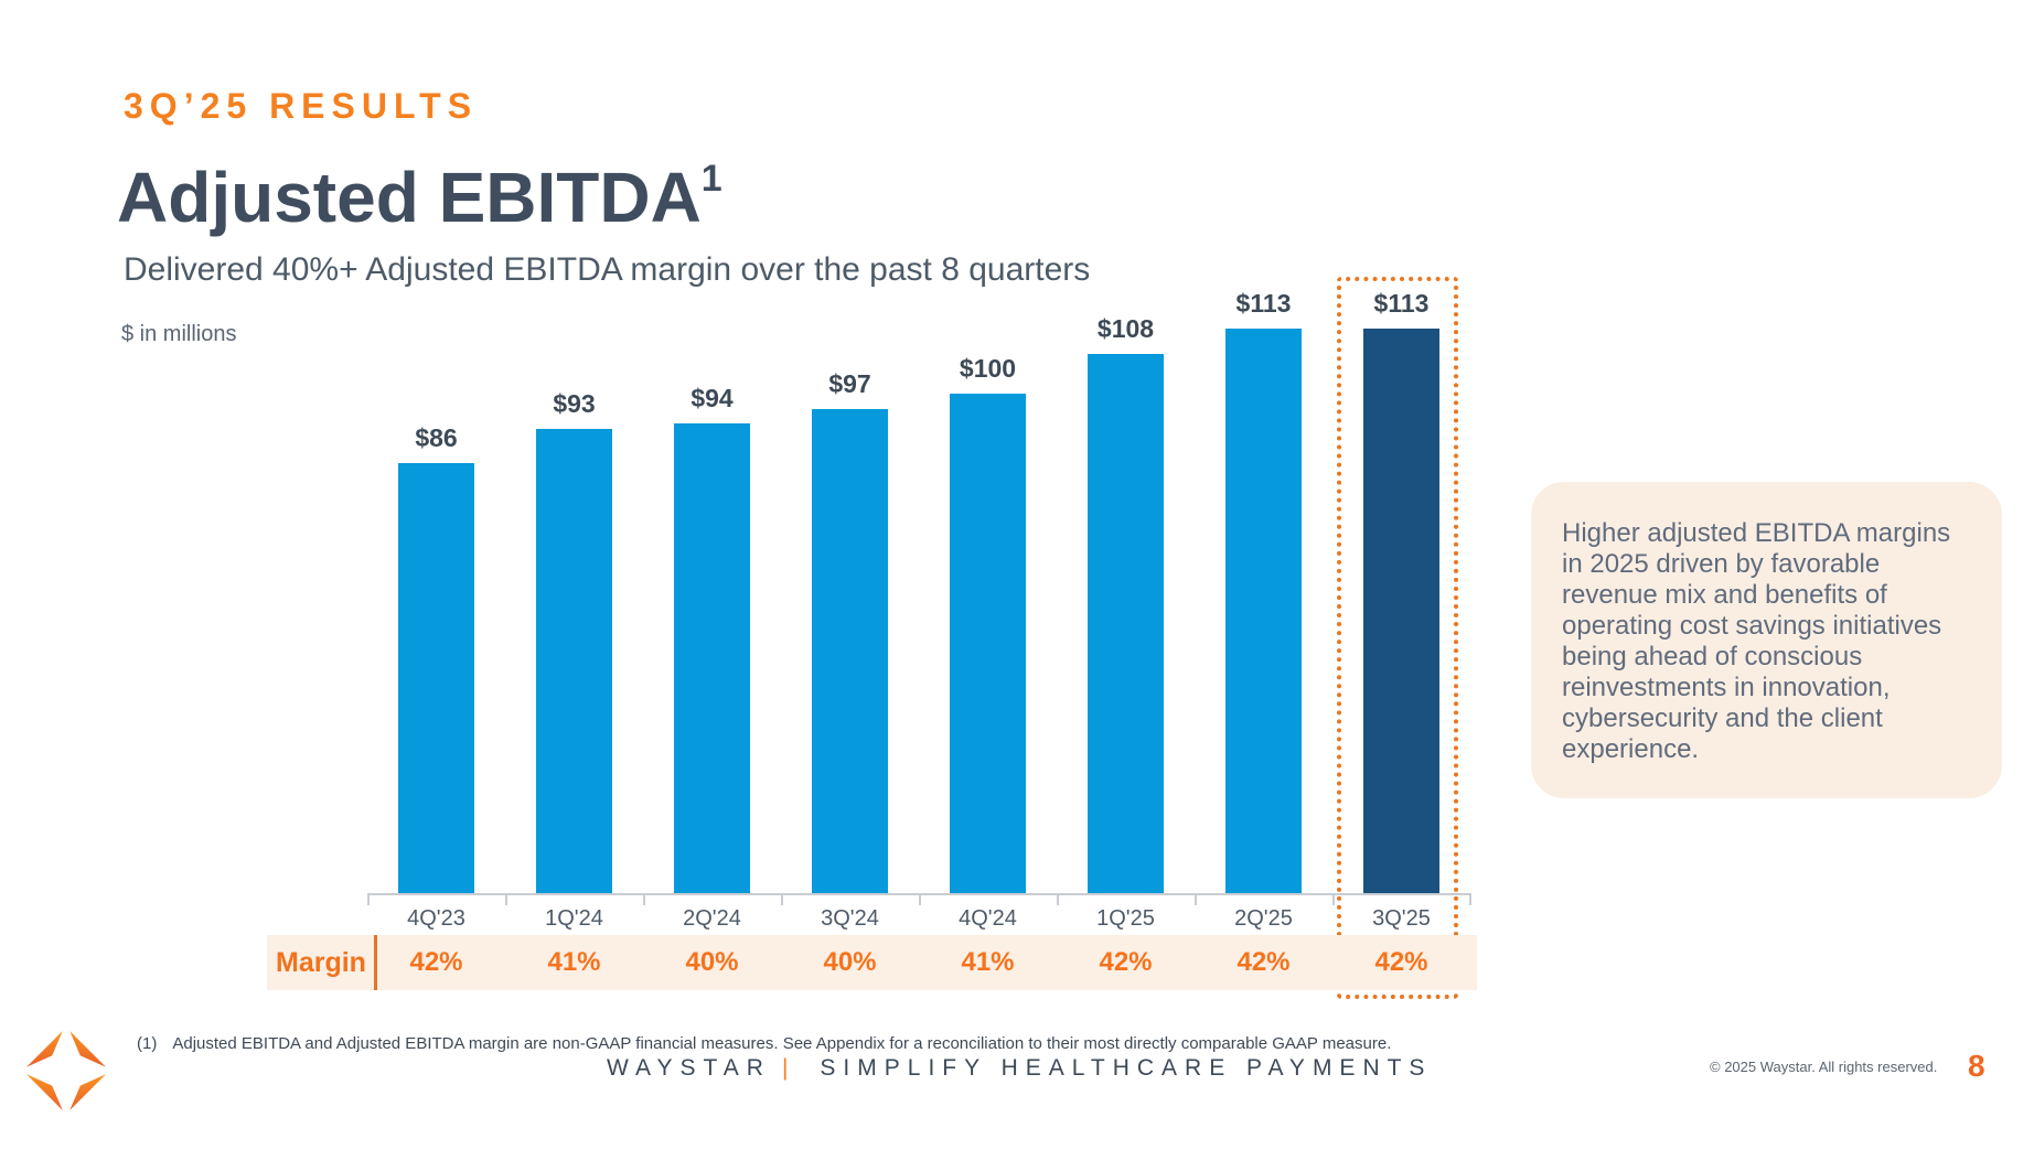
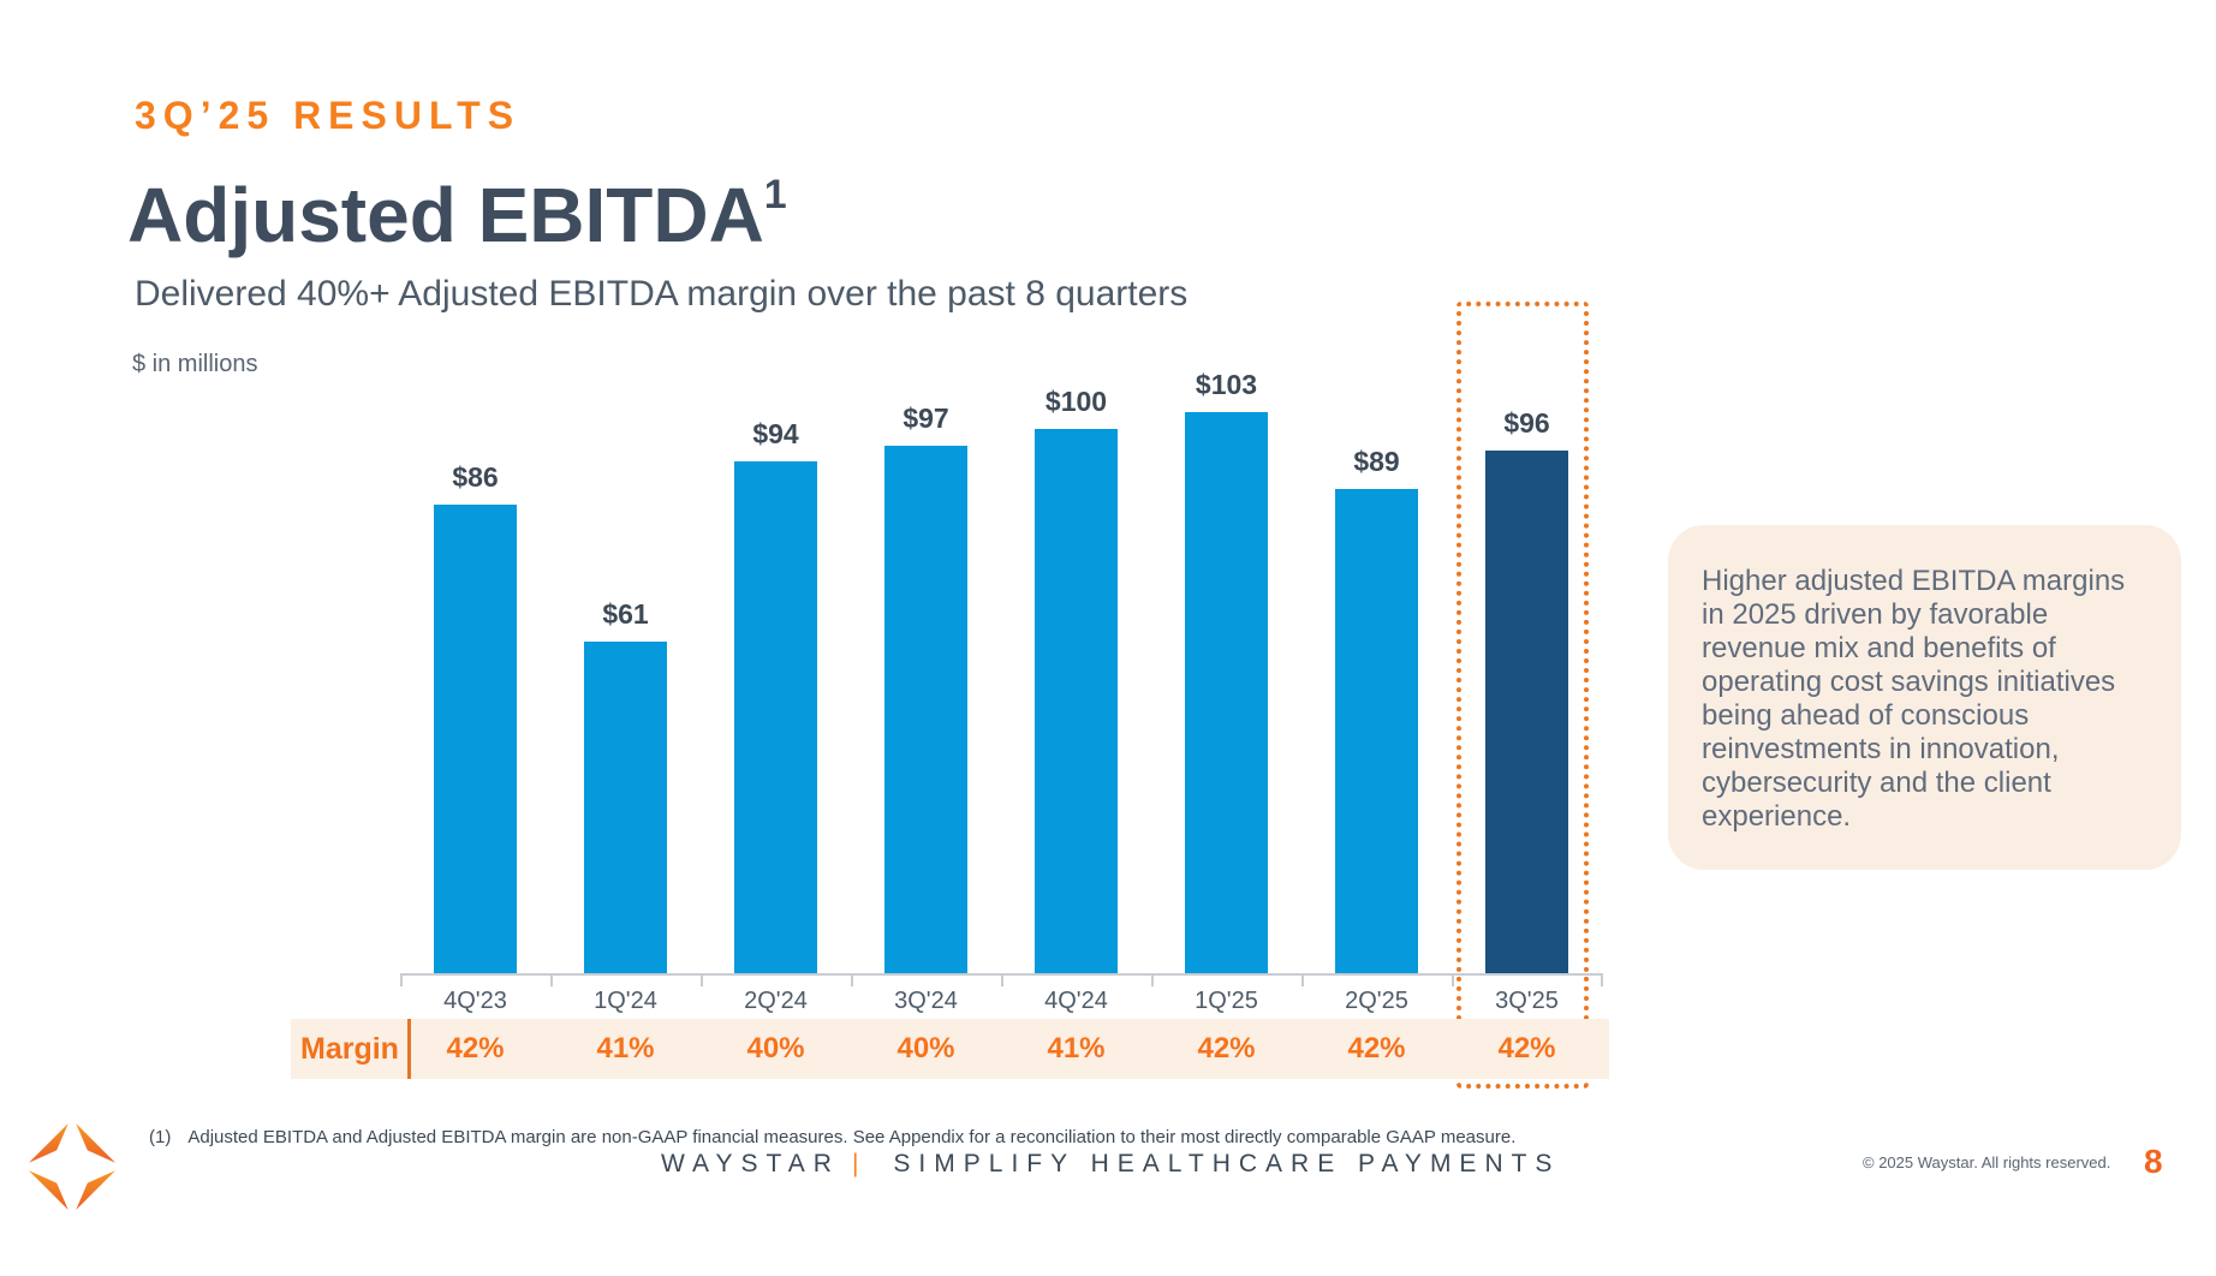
1Q'24: $93 -> $61
1Q'25: $108 -> $103
2Q'25: $113 -> $89
3Q'25: $113 -> $96
